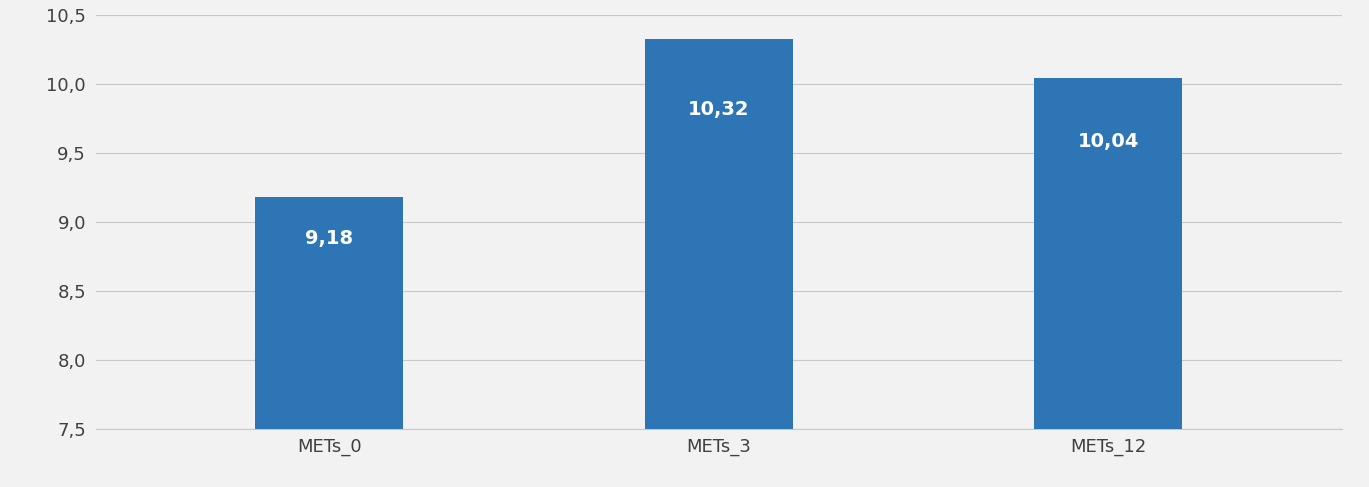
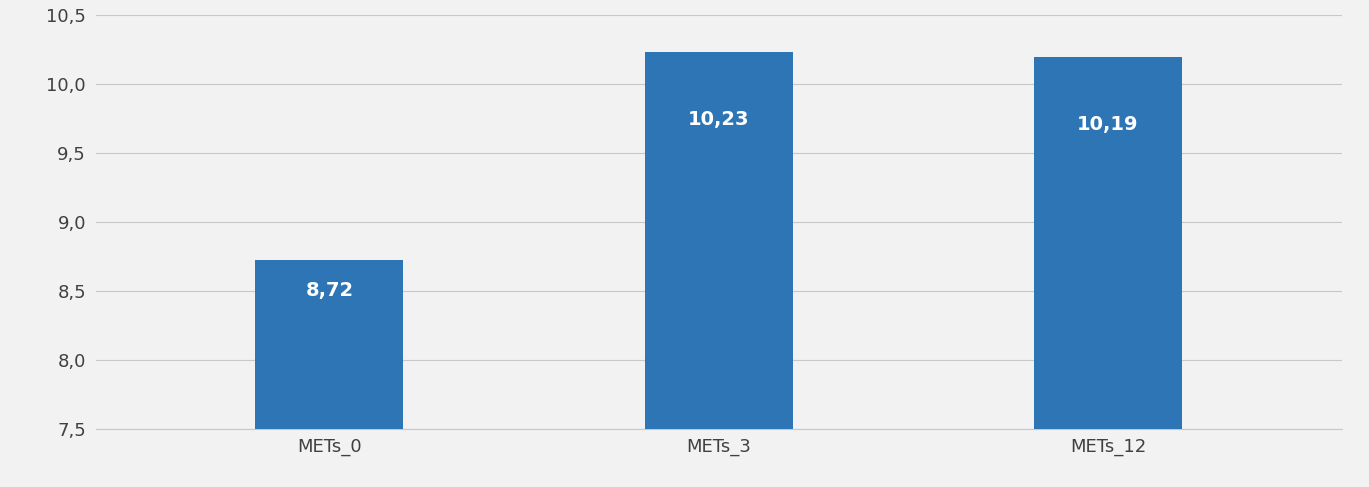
METs_0: 9,18 -> 8,72
METs_3: 10,32 -> 10,23
METs_12: 10,04 -> 10,19
